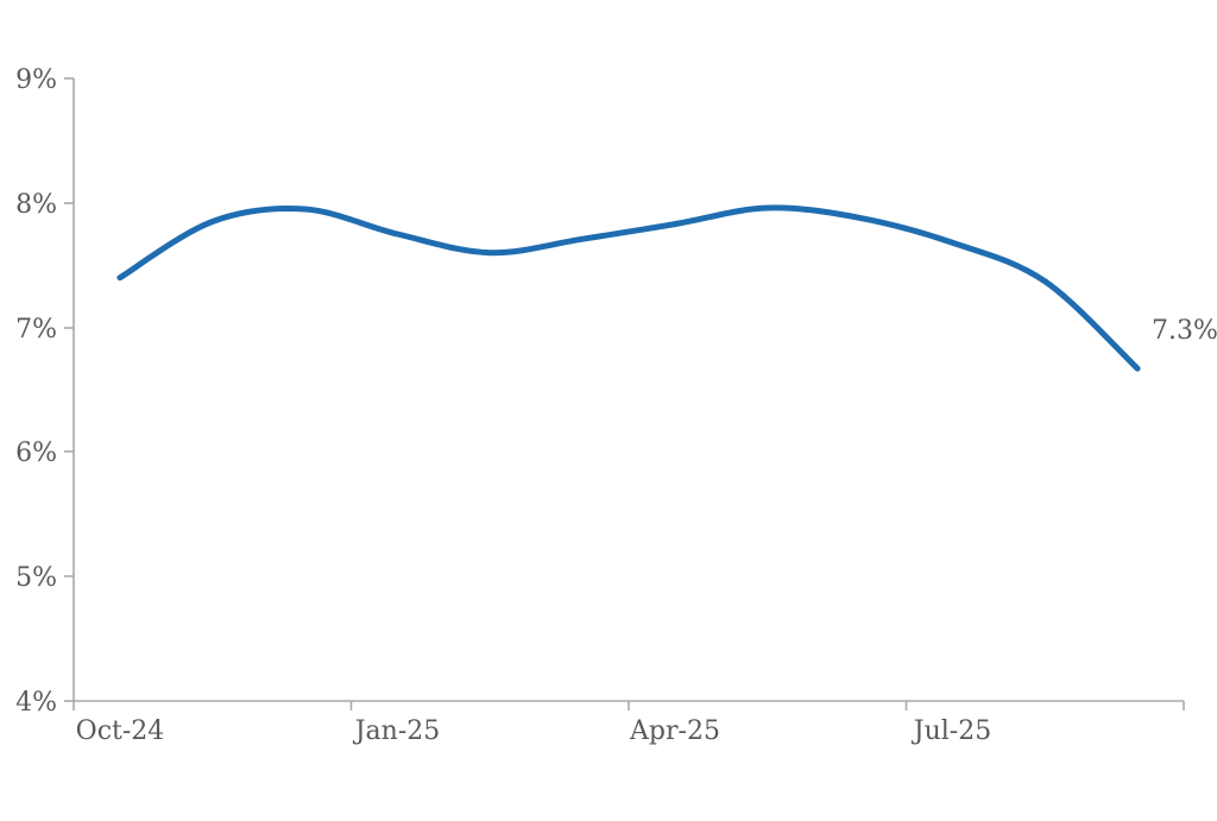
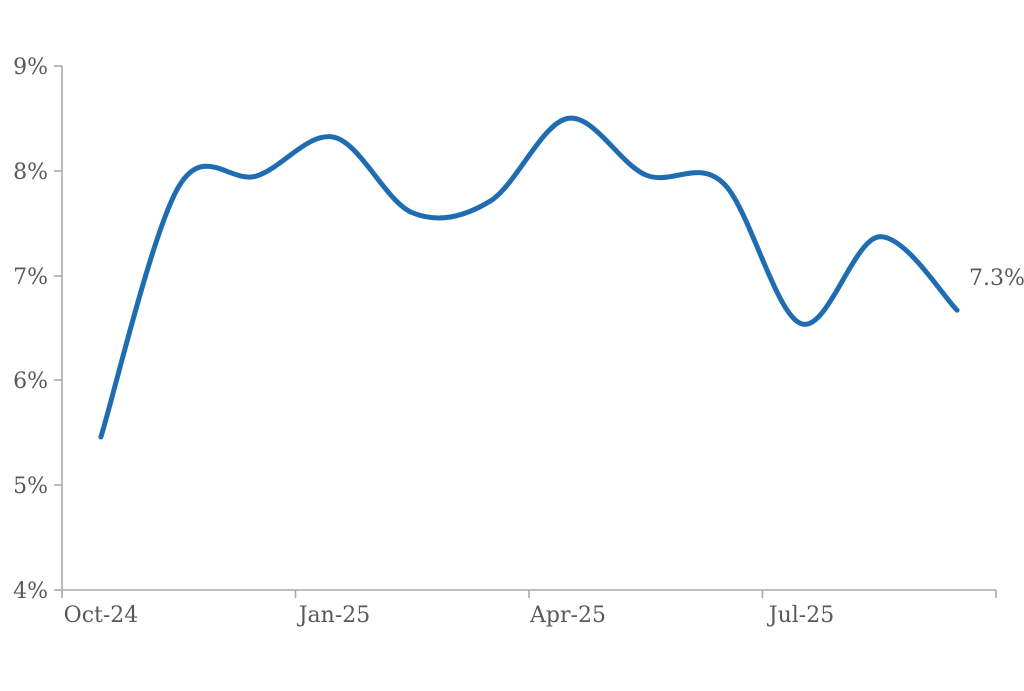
Oct-24: 7.40% -> 5.46%
Jan-25: 7.75% -> 8.32%
Apr-25: 7.83% -> 8.50%
Jul-25: 7.68% -> 6.54%
